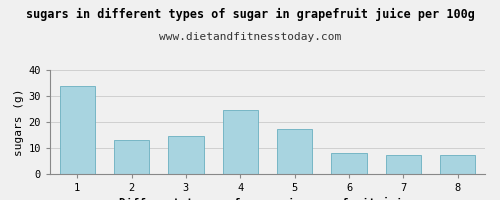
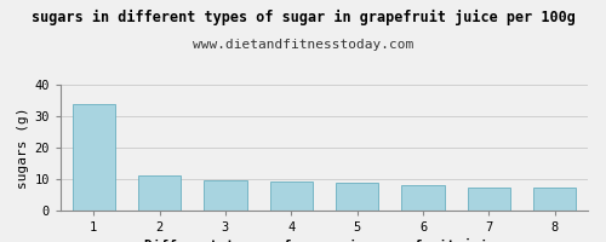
2: 13.0 -> 11.0
3: 14.5 -> 9.8
4: 24.5 -> 9.3
5: 17.5 -> 9.0
